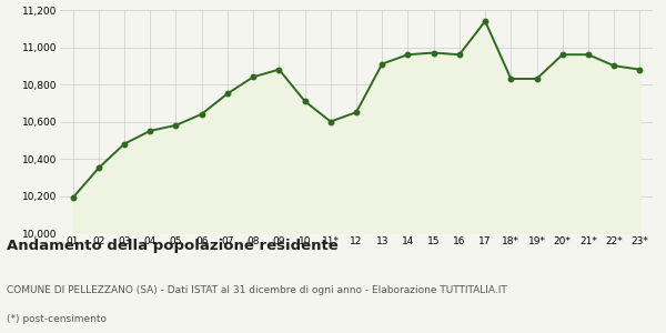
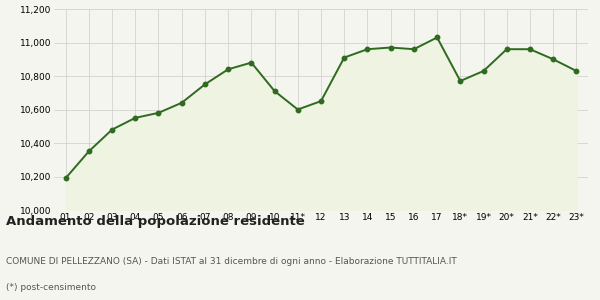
17: 11,140 -> 11,030
18*: 10,830 -> 10,770
23*: 10,880 -> 10,830
